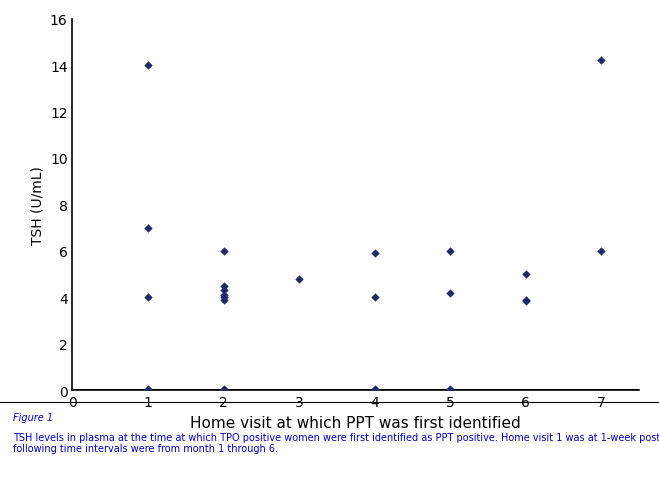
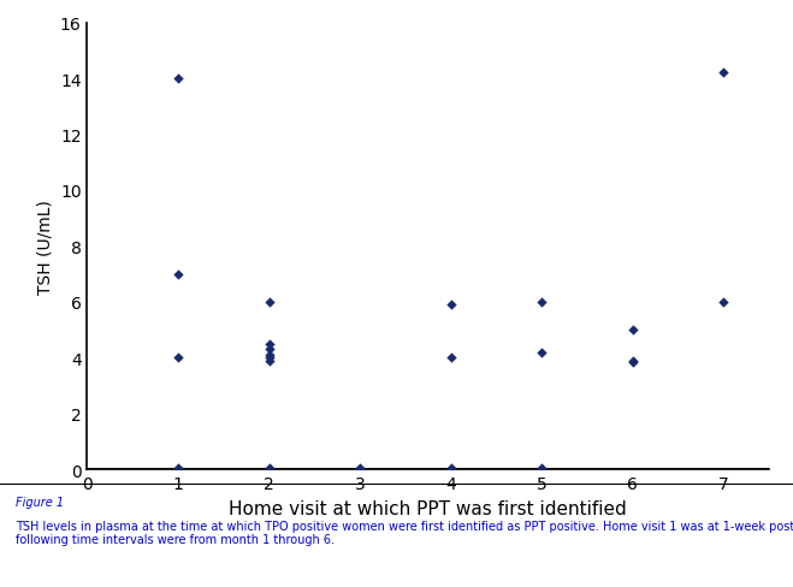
3: 4.80 -> 0.05
